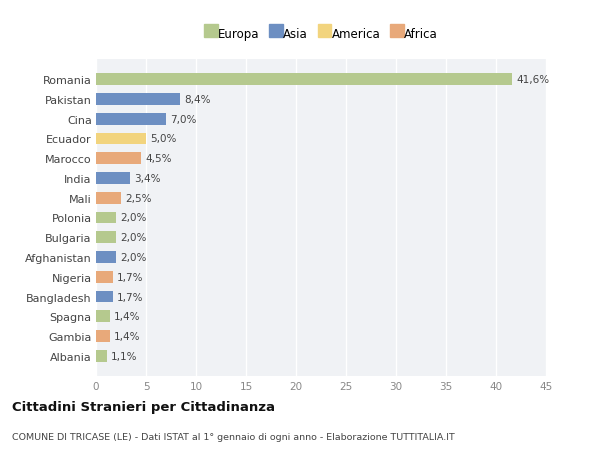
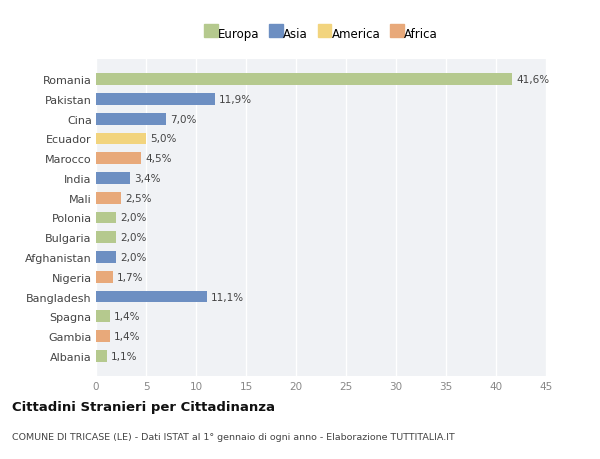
Pakistan: 8,4% -> 11,9%
Bangladesh: 1,7% -> 11,1%
